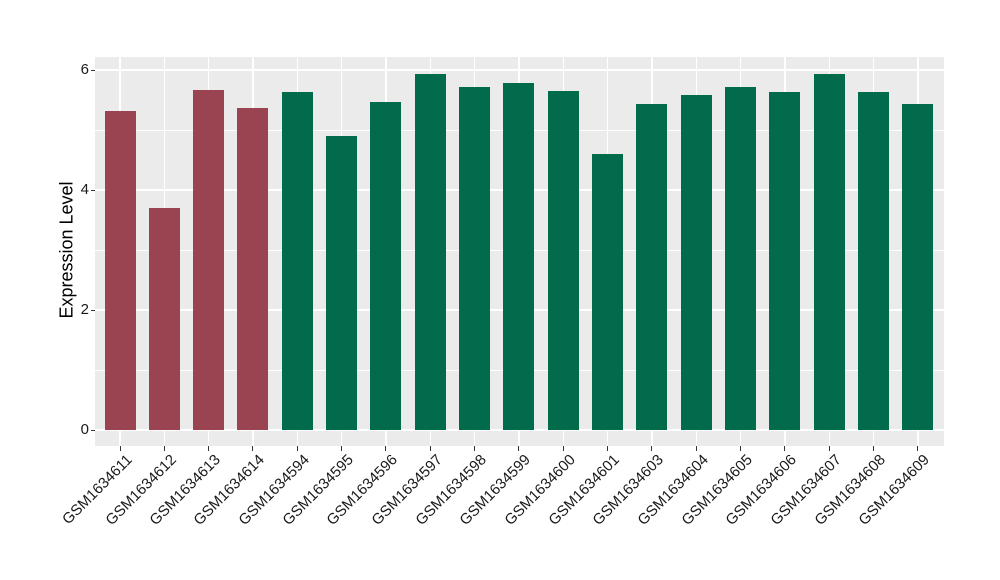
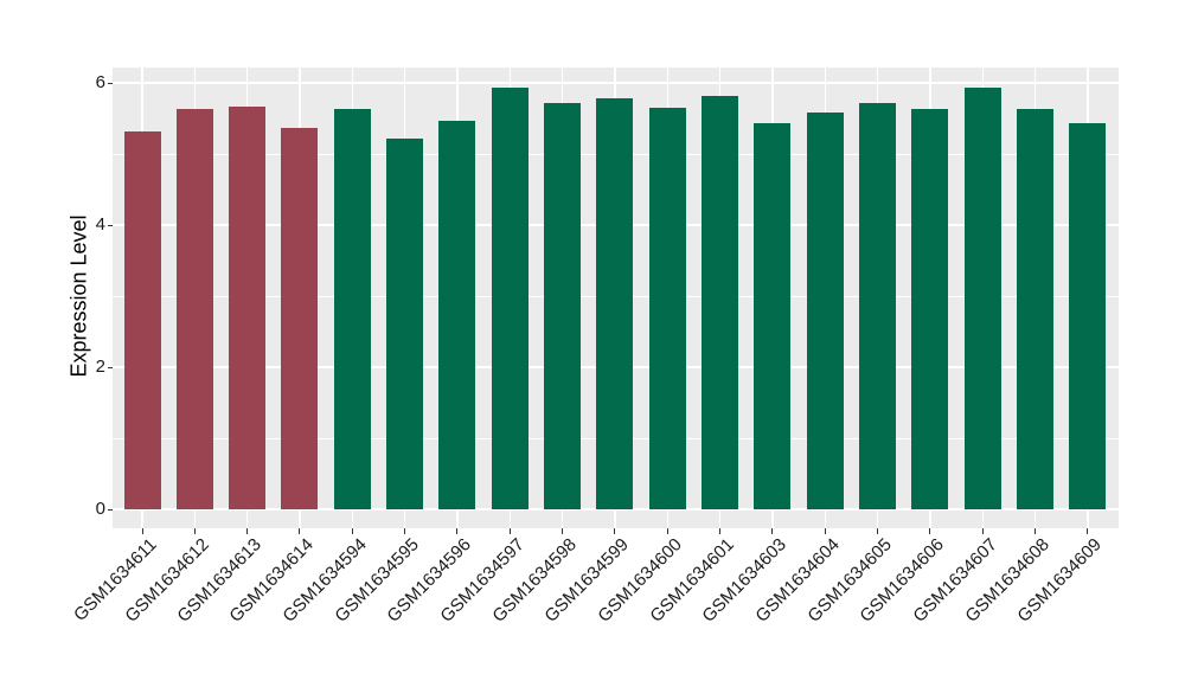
GSM1634612: 3.7 -> 5.6
GSM1634595: 4.9 -> 5.2
GSM1634601: 4.6 -> 5.8
